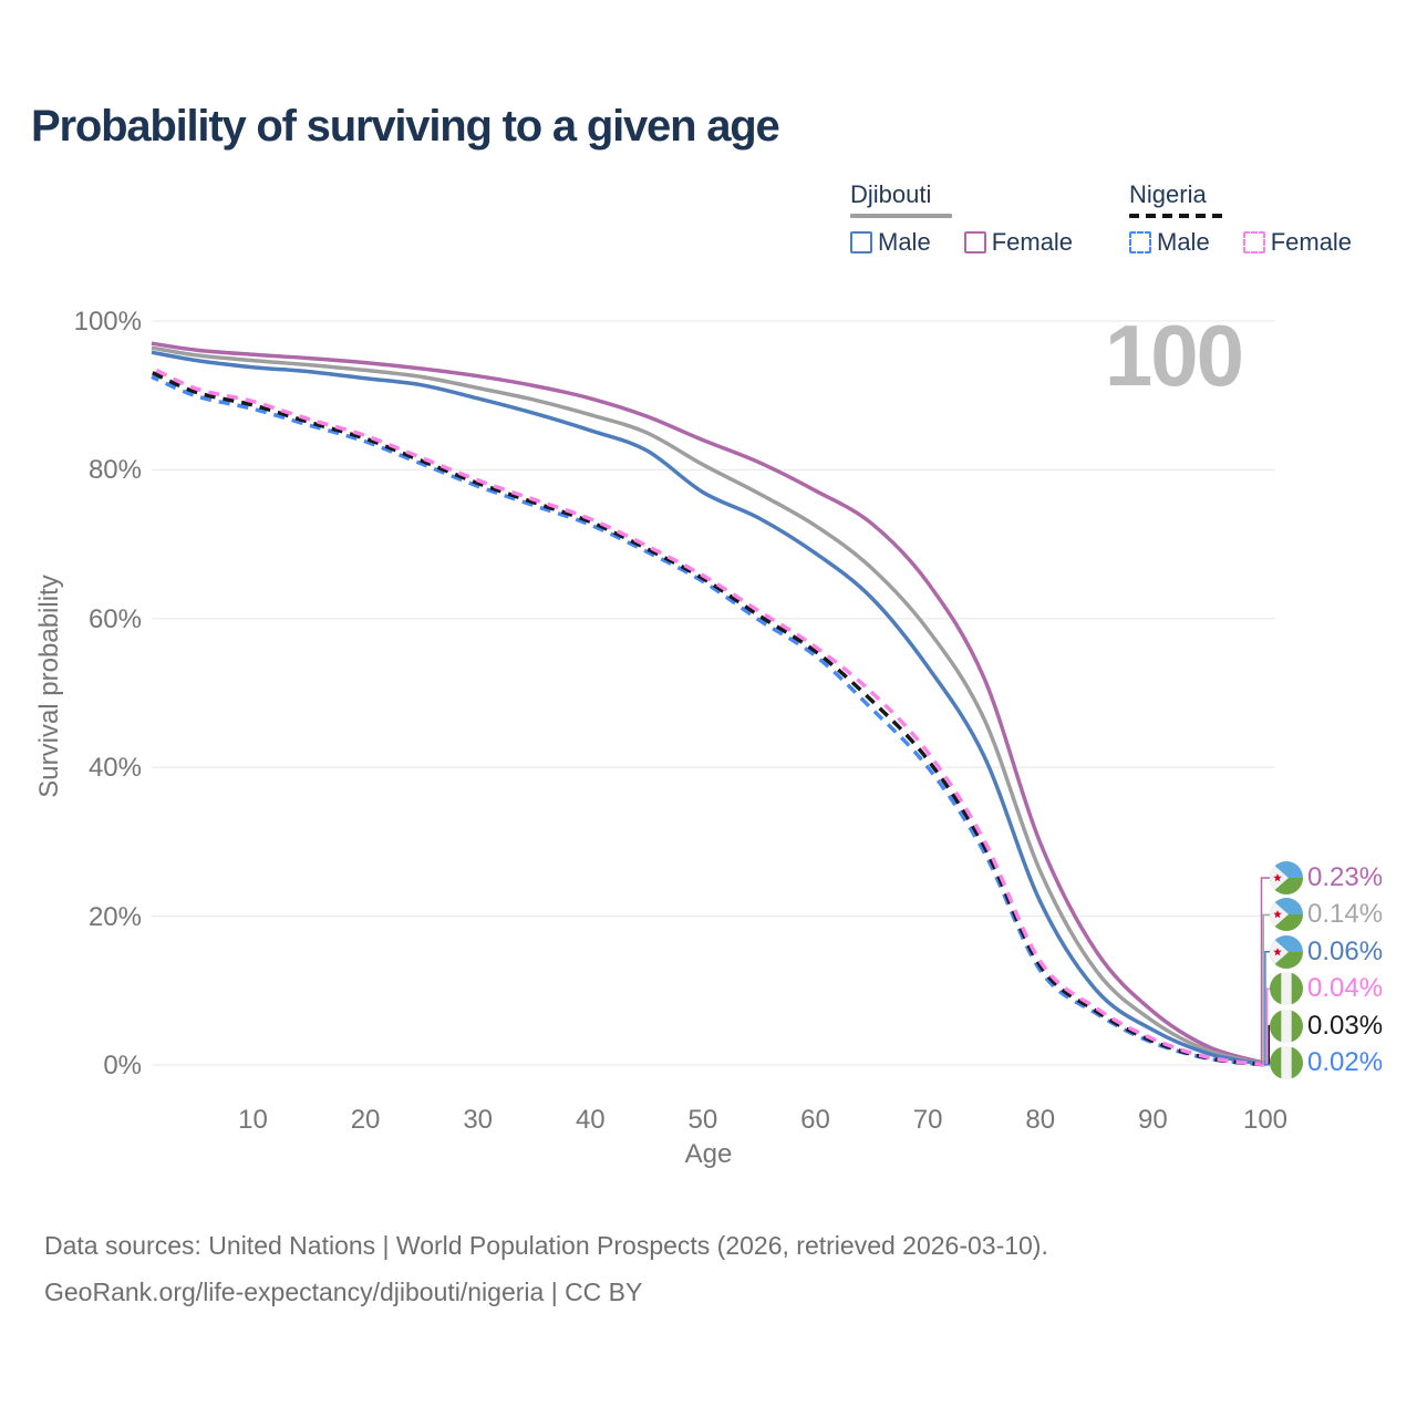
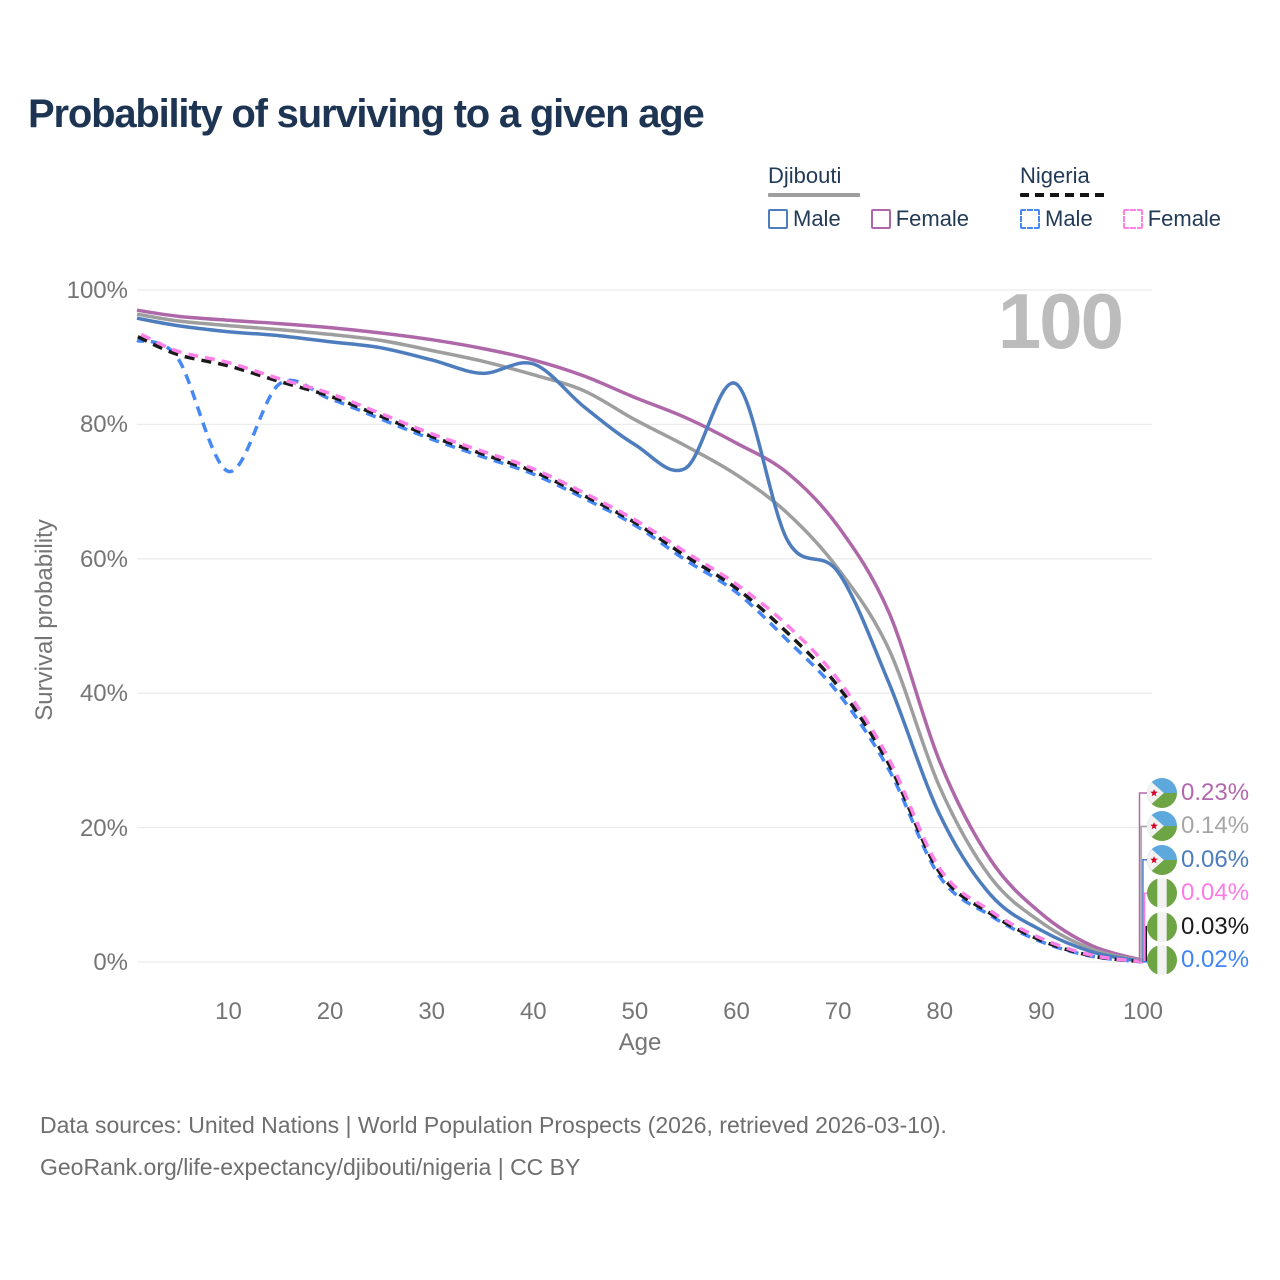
Nigeria Male/10: 88% -> 73%
Djibouti Male/40: 85% -> 89%
Djibouti Male/60: 69% -> 86%
Djibouti Male/70: 54% -> 58%
